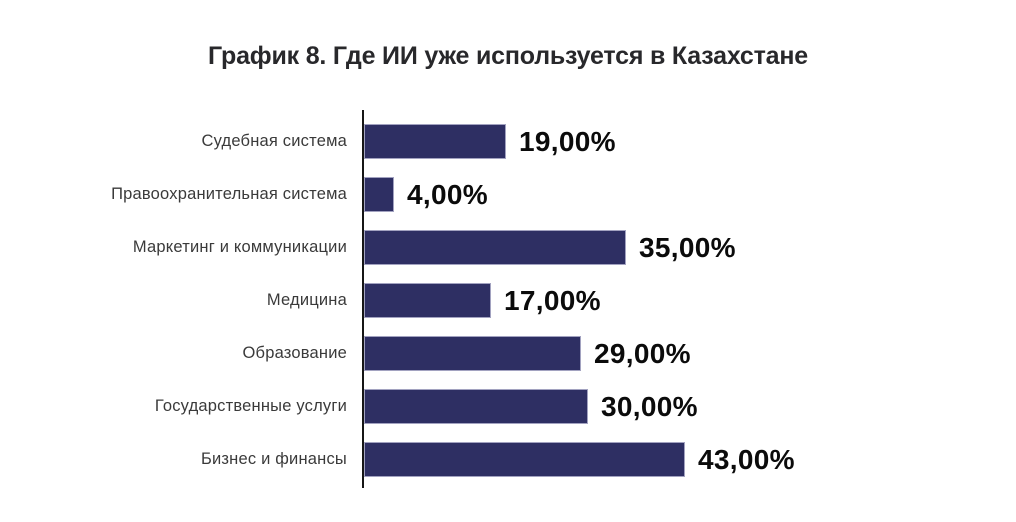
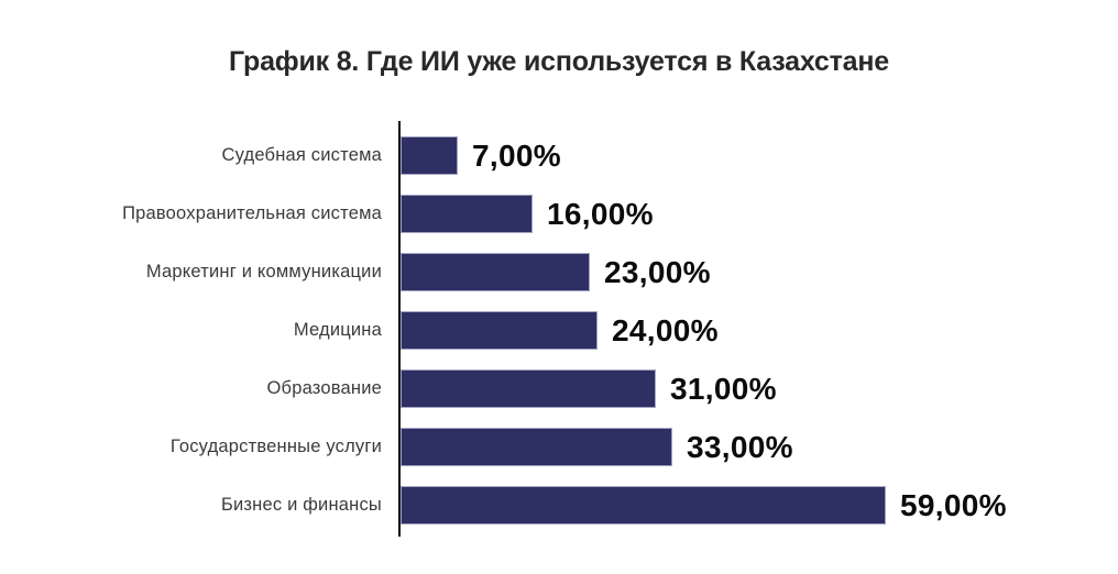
Судебная система: 19,00% -> 7,00%
Правоохранительная система: 4,00% -> 16,00%
Маркетинг и коммуникации: 35,00% -> 23,00%
Медицина: 17,00% -> 24,00%
Образование: 29,00% -> 31,00%
Государственные услуги: 30,00% -> 33,00%
Бизнес и финансы: 43,00% -> 59,00%
